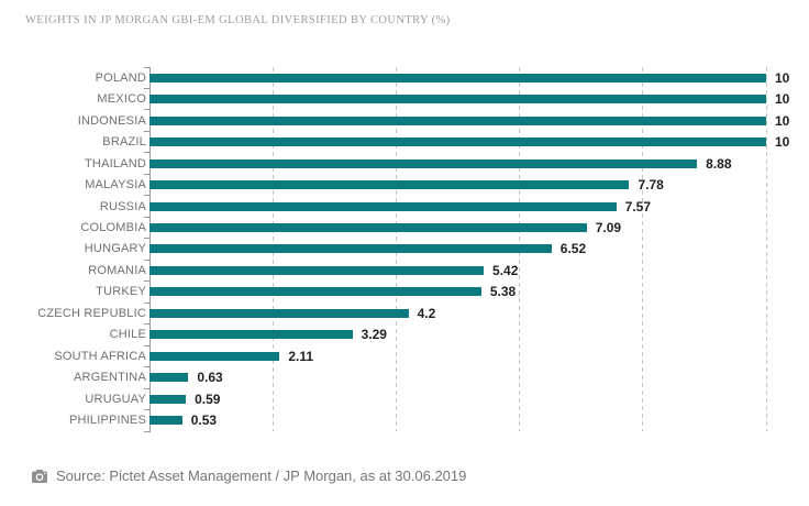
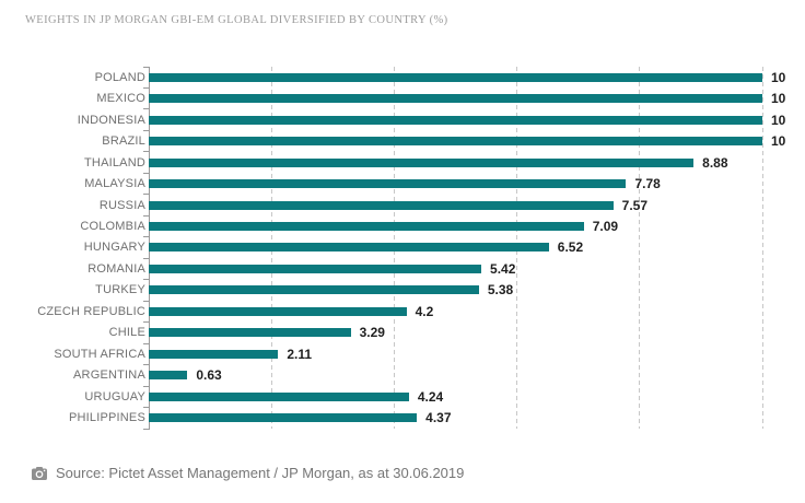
URUGUAY: 0.59 -> 4.24
PHILIPPINES: 0.53 -> 4.37
